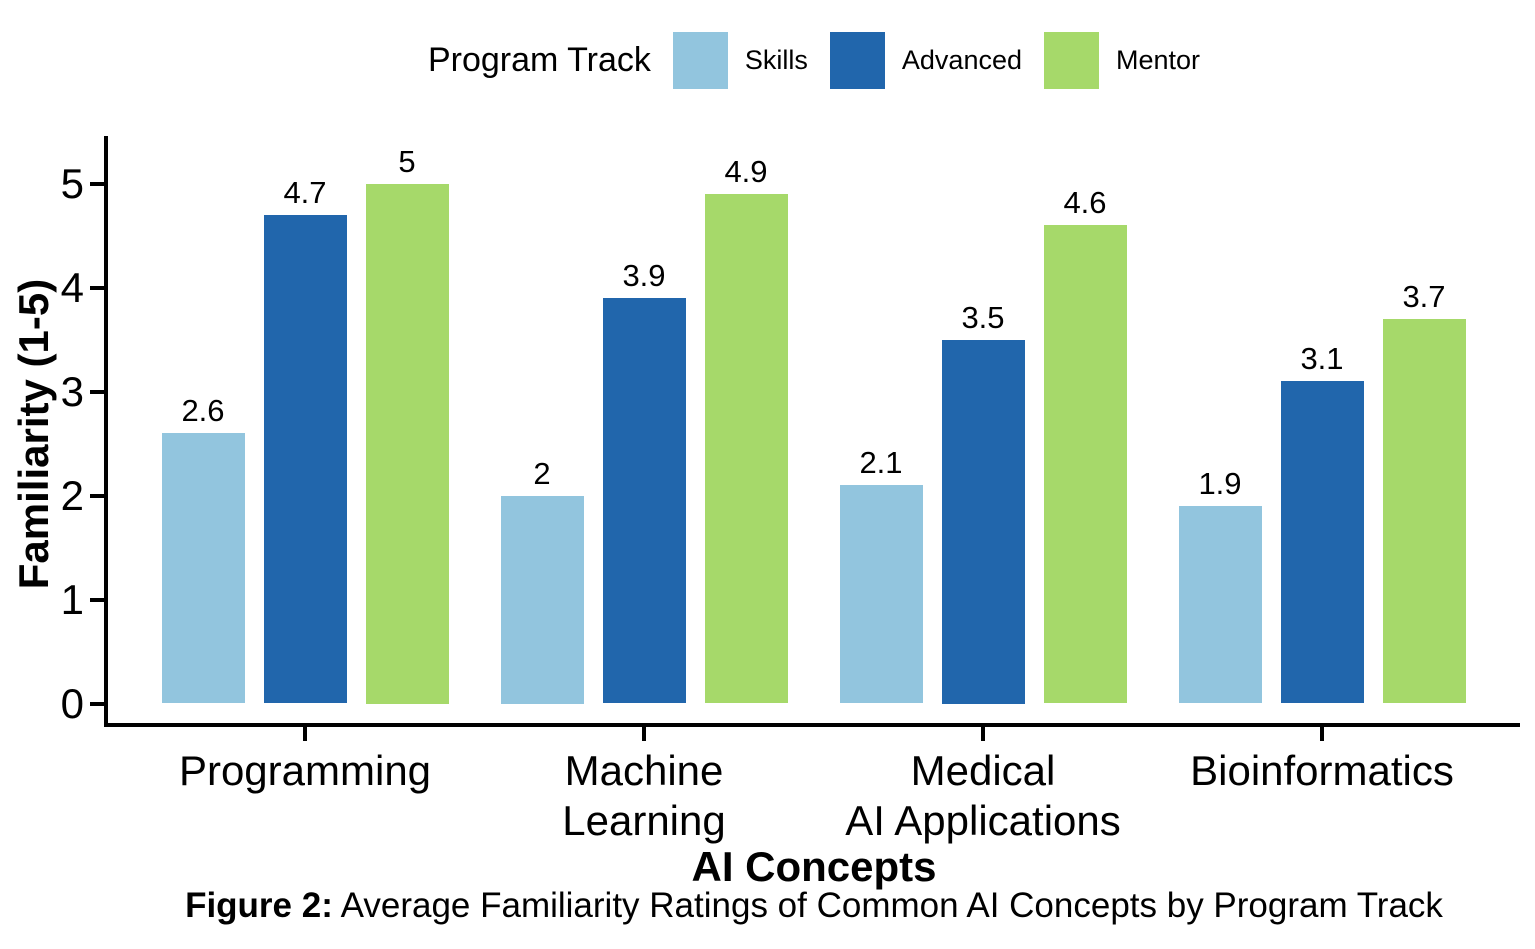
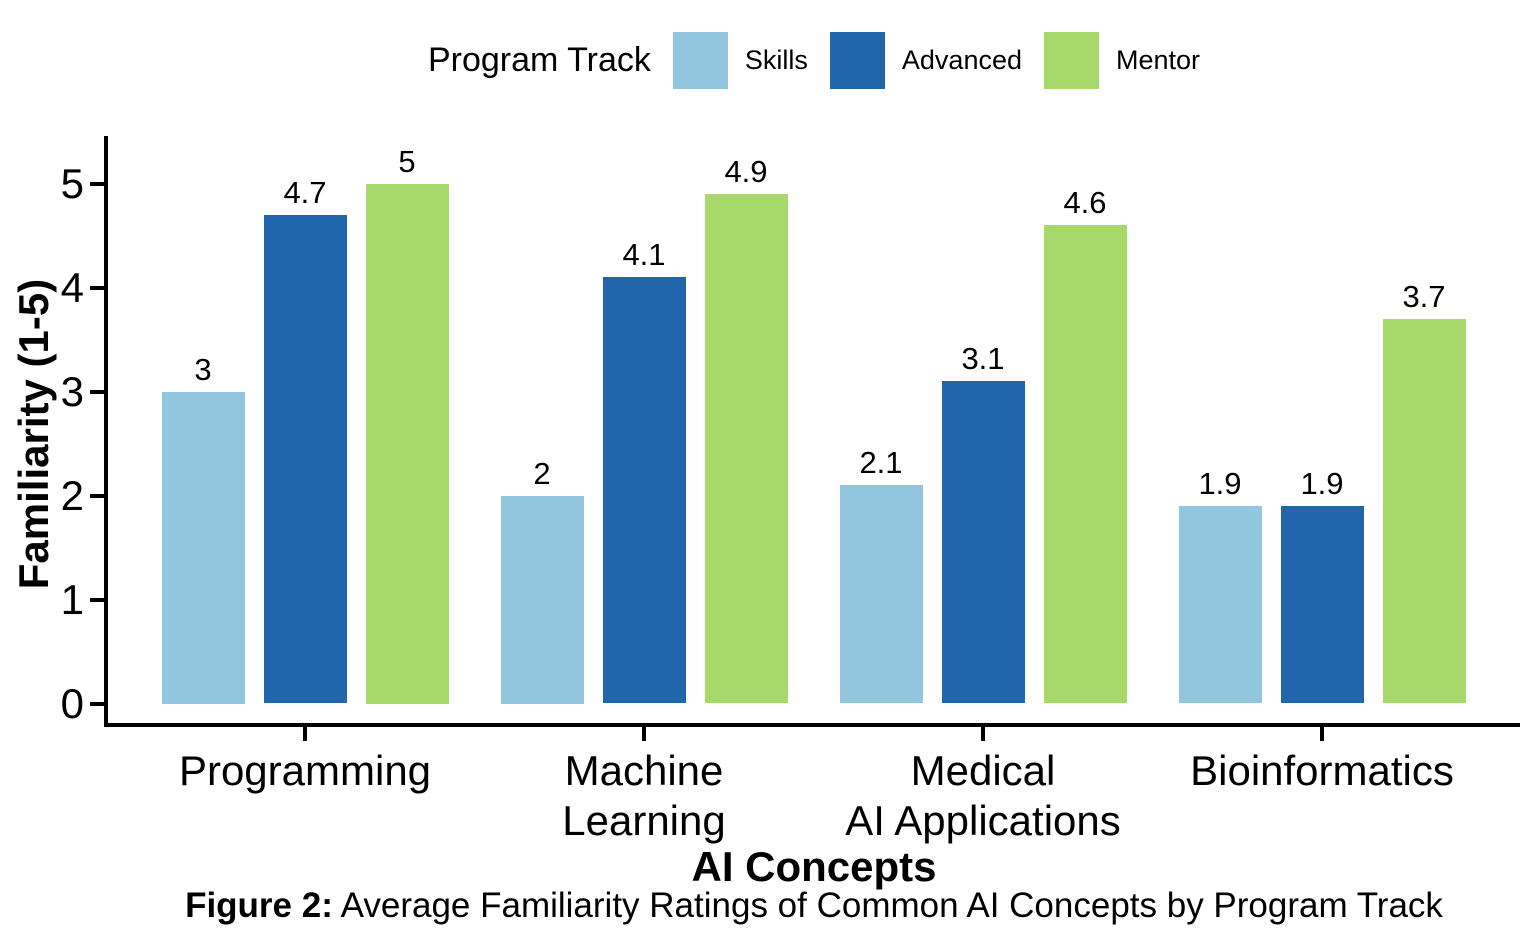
Skills/Programming: 2.6 -> 3
Advanced/Machine Learning: 3.9 -> 4.1
Advanced/Medical AI Applications: 3.5 -> 3.1
Advanced/Bioinformatics: 3.1 -> 1.9
